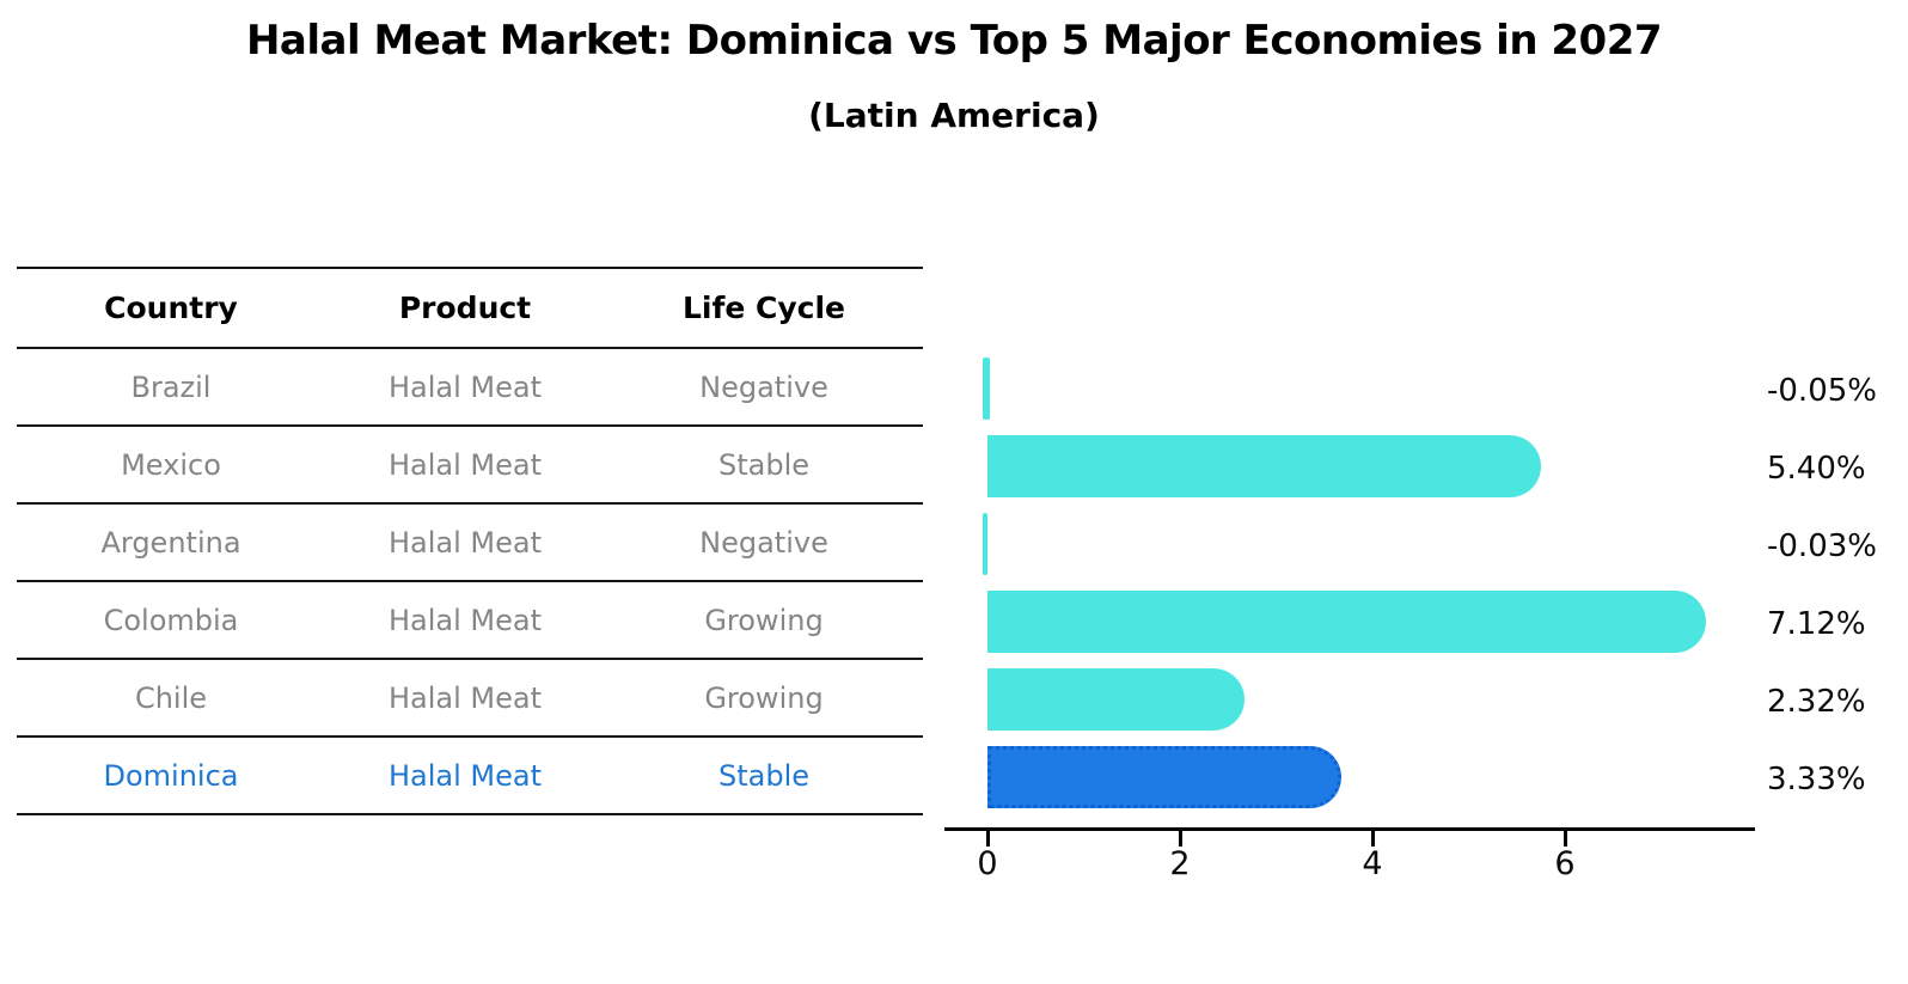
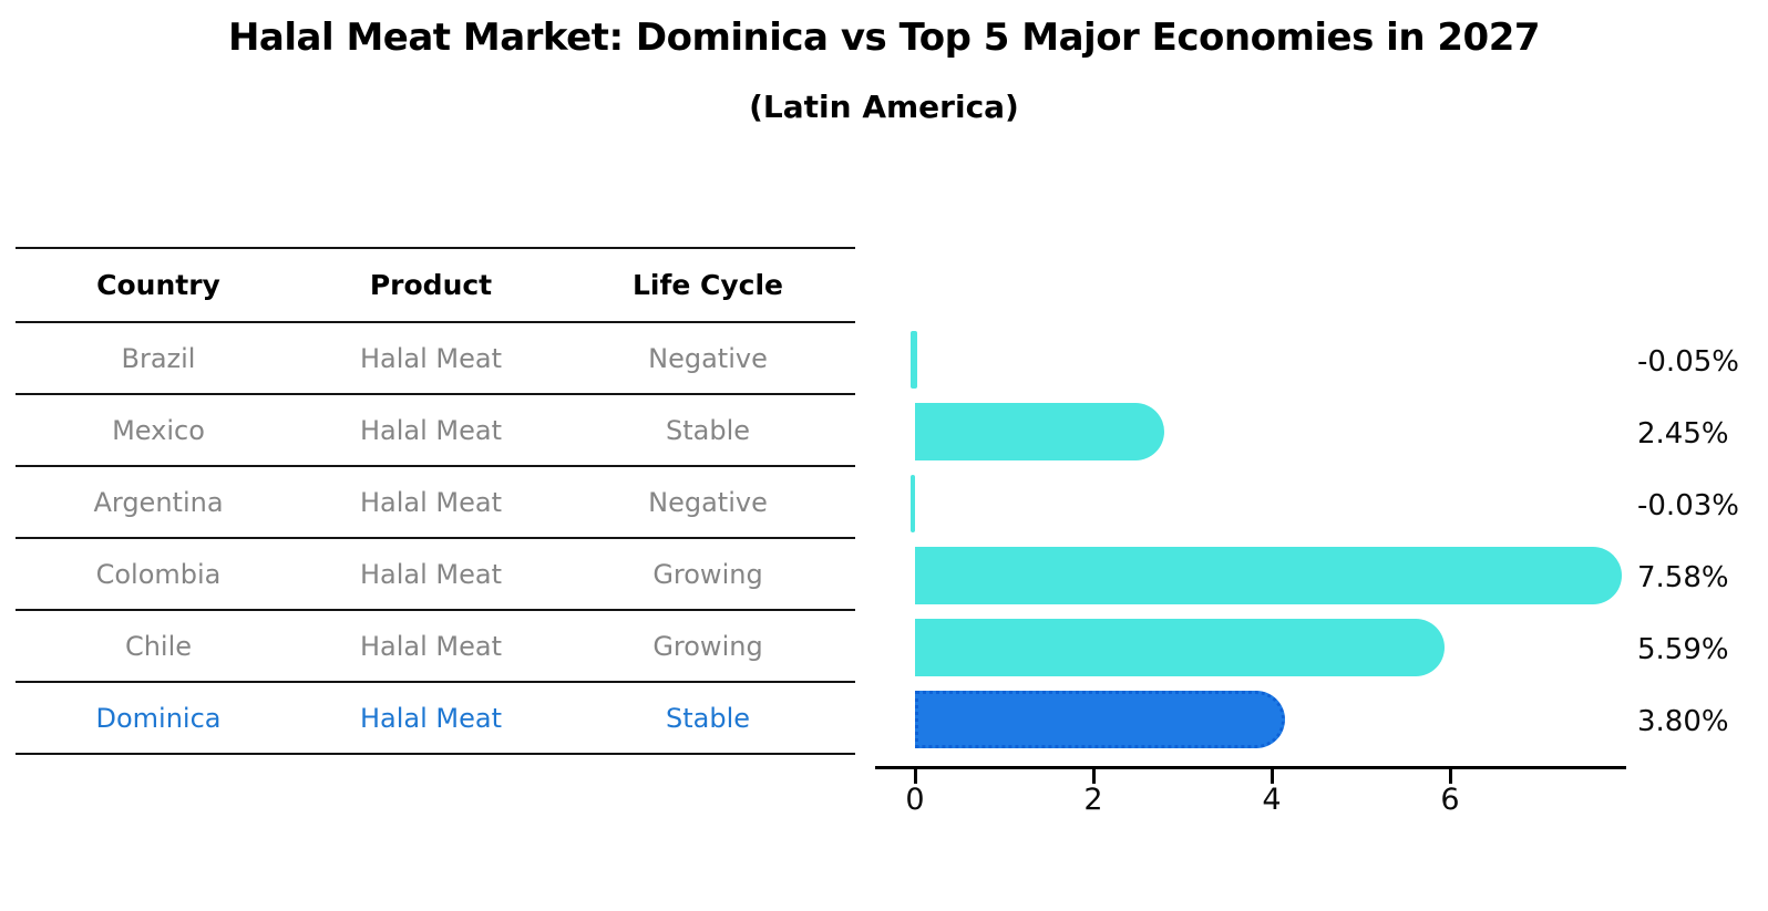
Mexico: 5.40% -> 2.45%
Colombia: 7.12% -> 7.58%
Chile: 2.32% -> 5.59%
Dominica: 3.33% -> 3.80%
